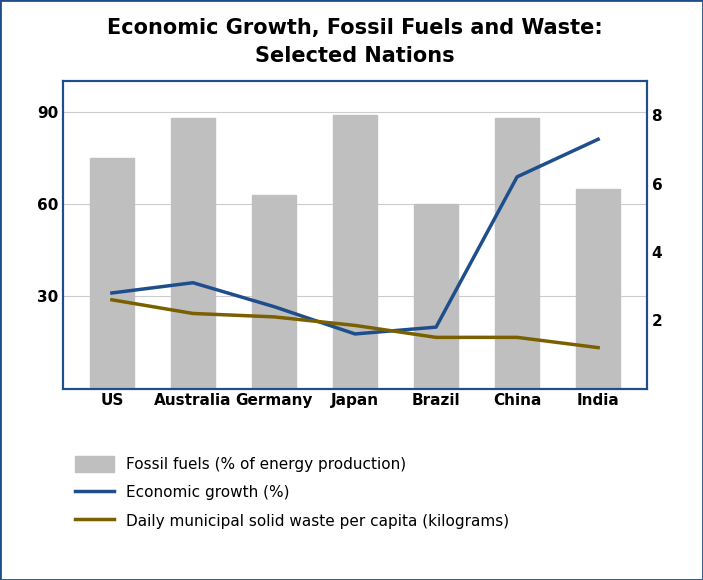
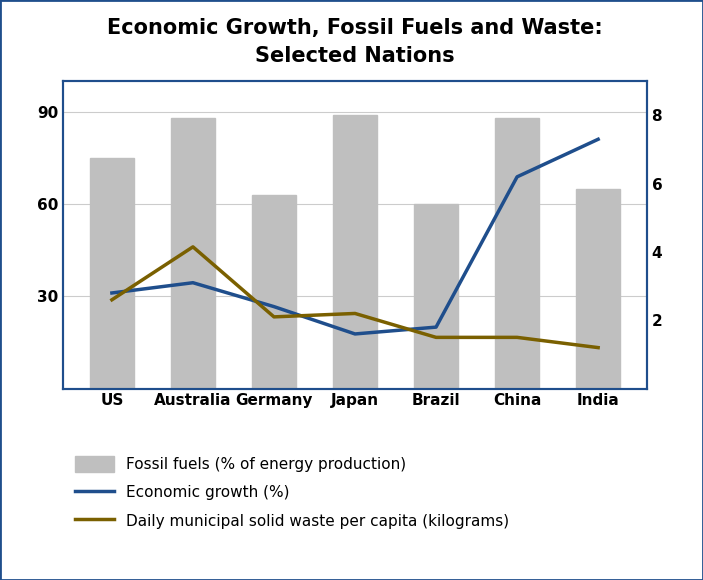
Daily municipal solid waste per capita (kilograms)/Australia: 2.20 -> 4.15
Daily municipal solid waste per capita (kilograms)/Japan: 1.85 -> 2.20
